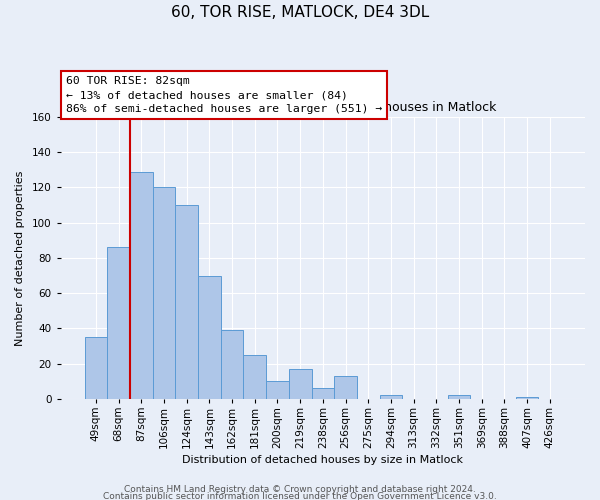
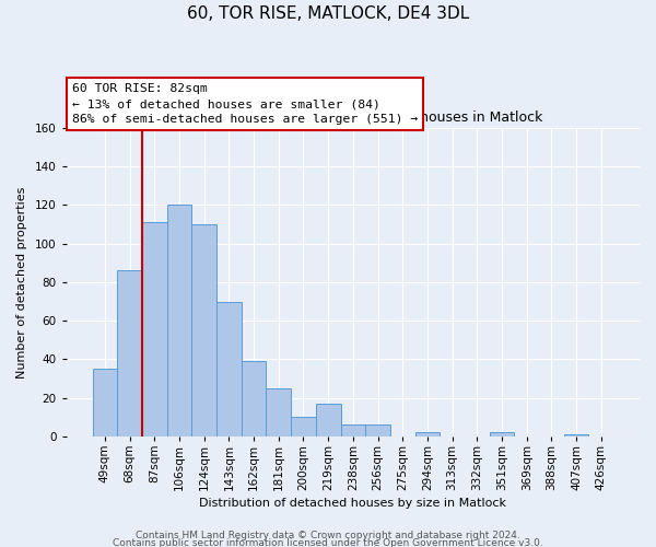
87sqm: 129 -> 111
256sqm: 13 -> 6
